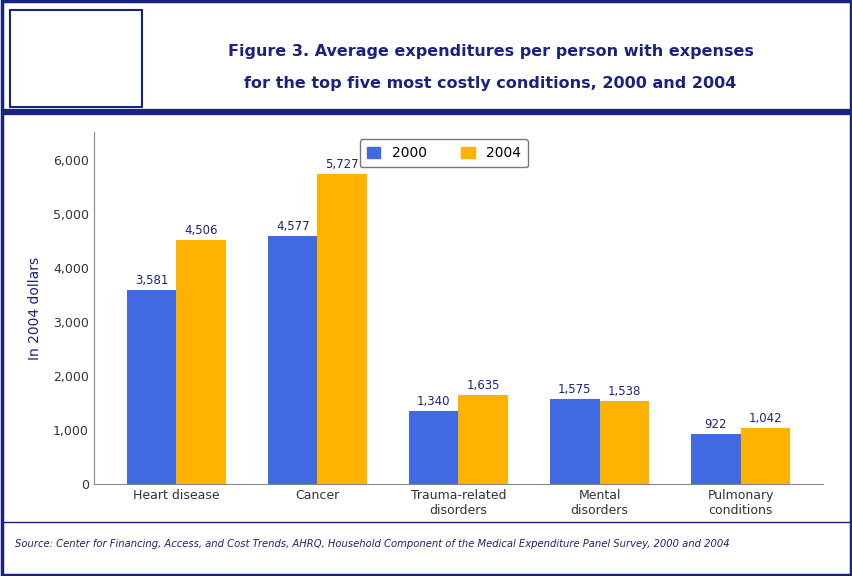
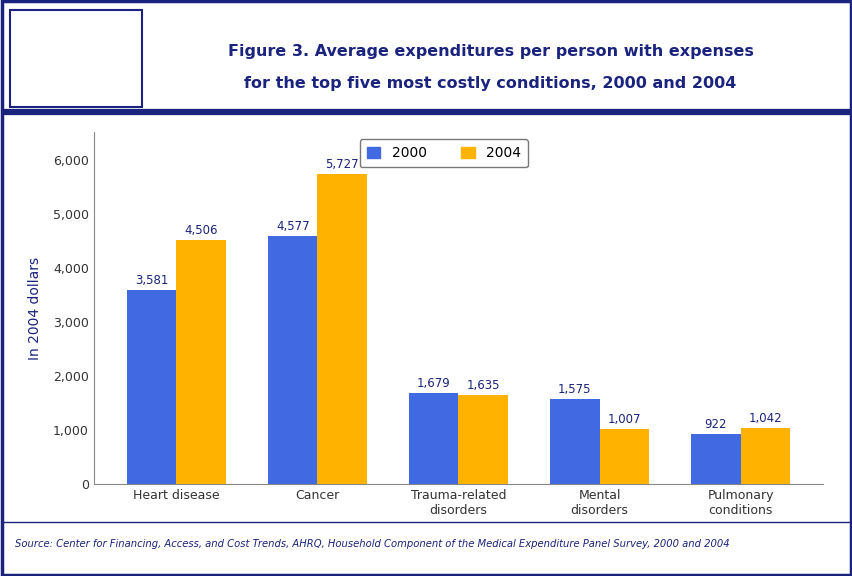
2000/Trauma-related disorders: 1,340 -> 1,679
2004/Mental disorders: 1,538 -> 1,007
